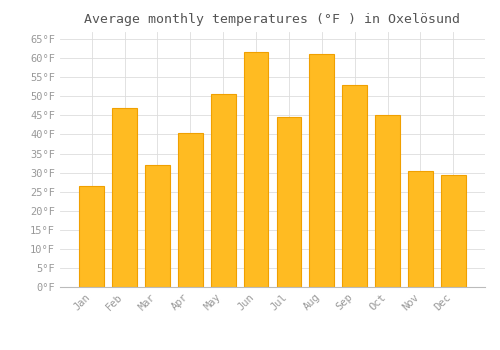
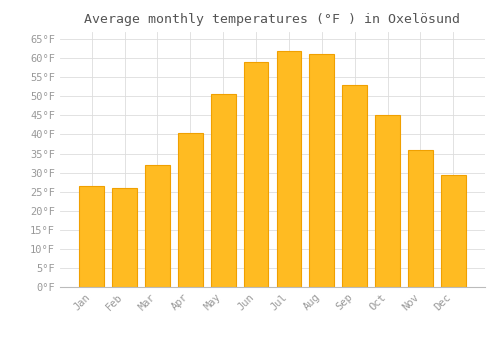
Feb: 47.0°F -> 26.0°F
Jun: 61.5°F -> 59.0°F
Jul: 44.5°F -> 62.0°F
Nov: 30.5°F -> 36.0°F
